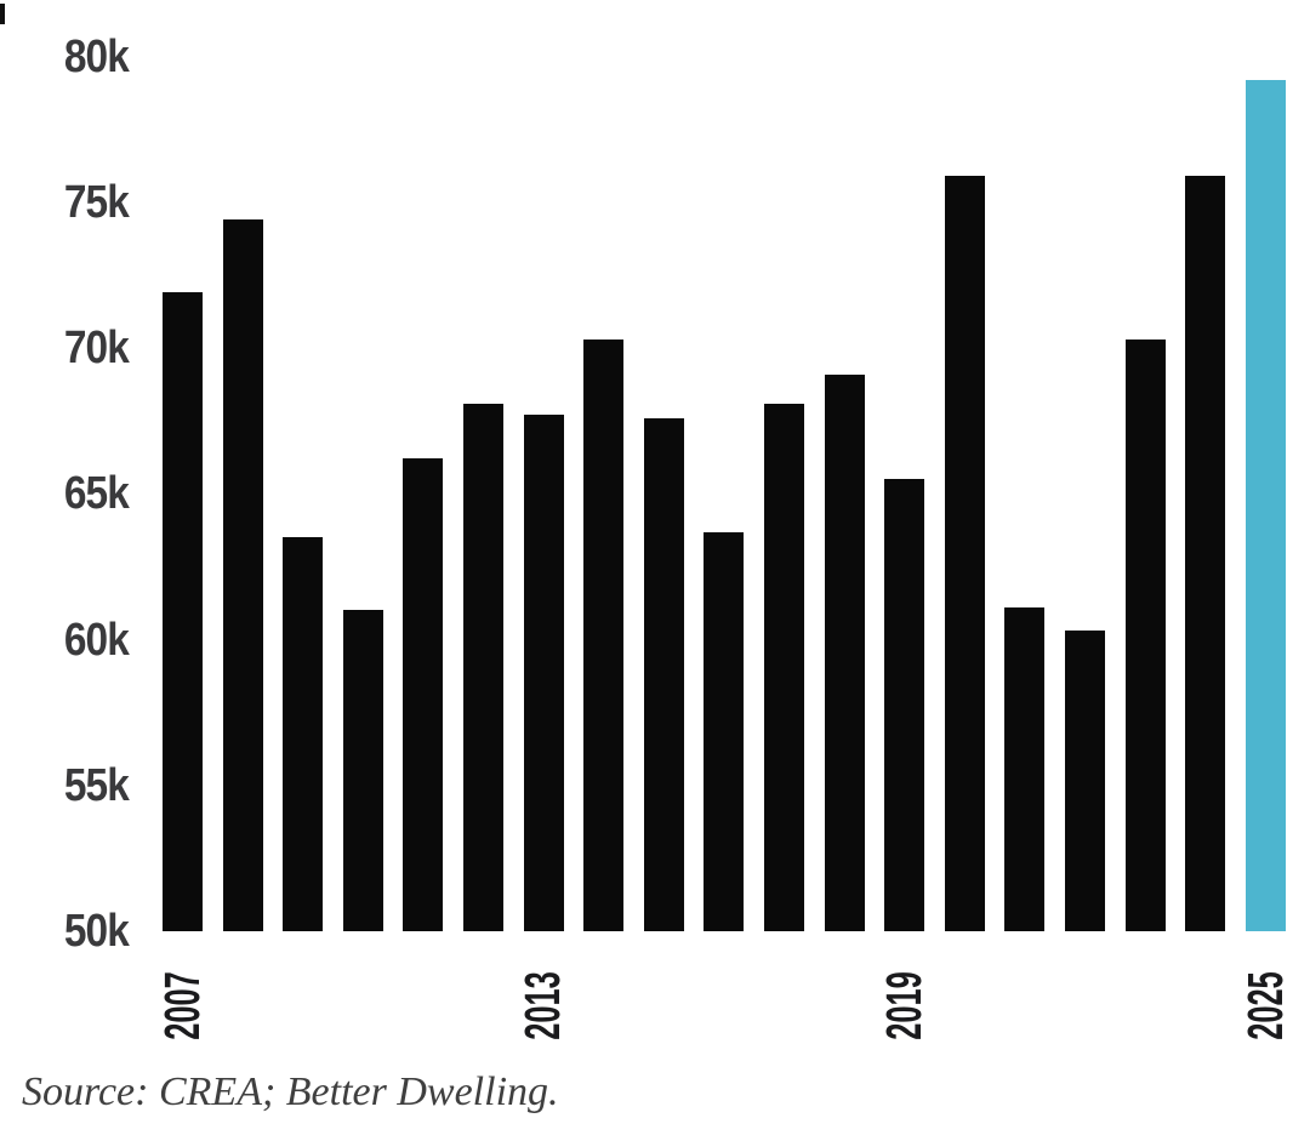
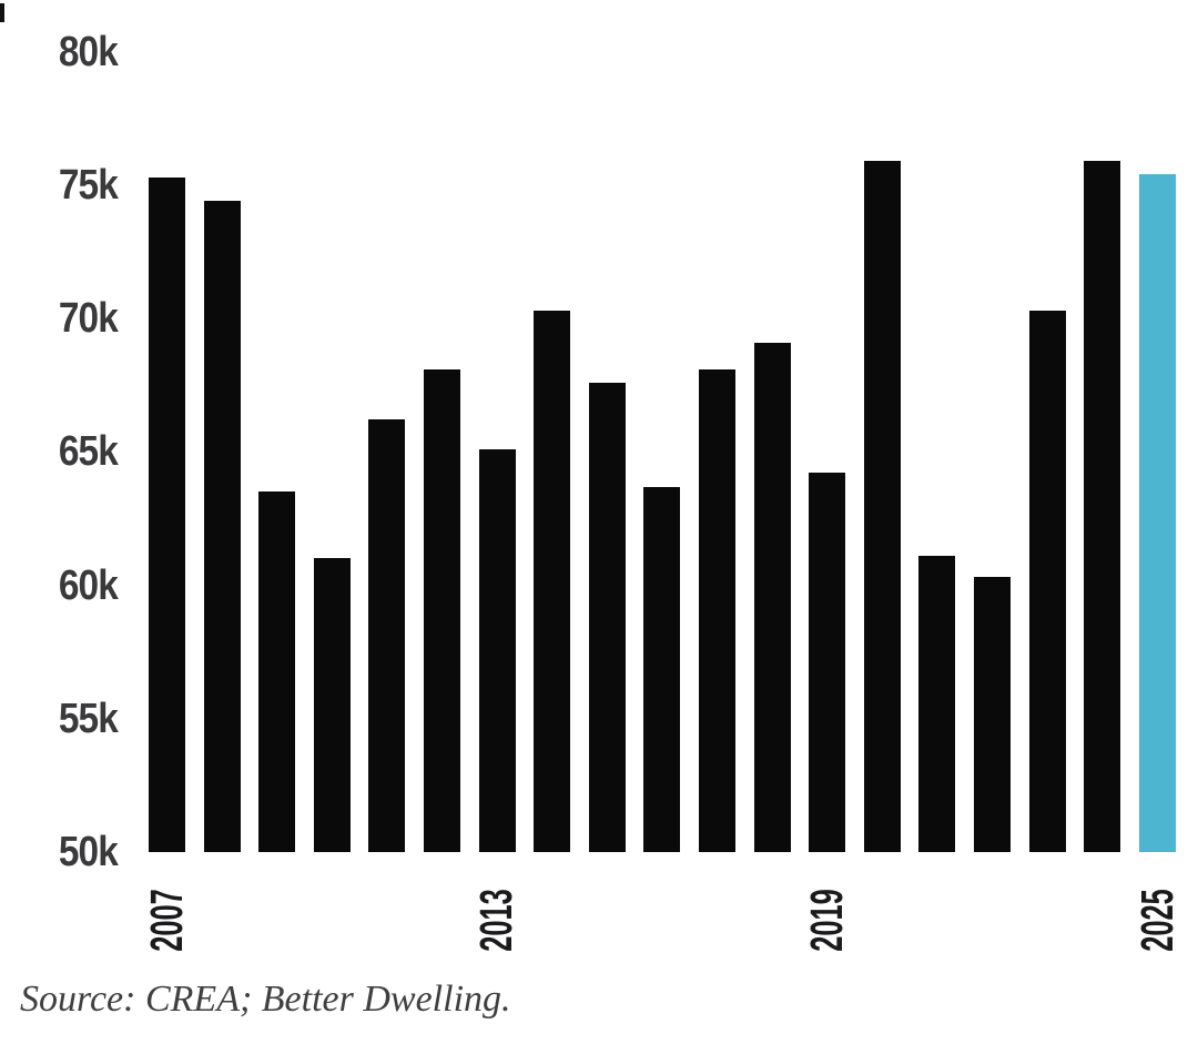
2007: 71.9k -> 75.3k
2013: 67.7k -> 65.1k
2019: 65.5k -> 64.2k
2025: 79.2k -> 75.4k
